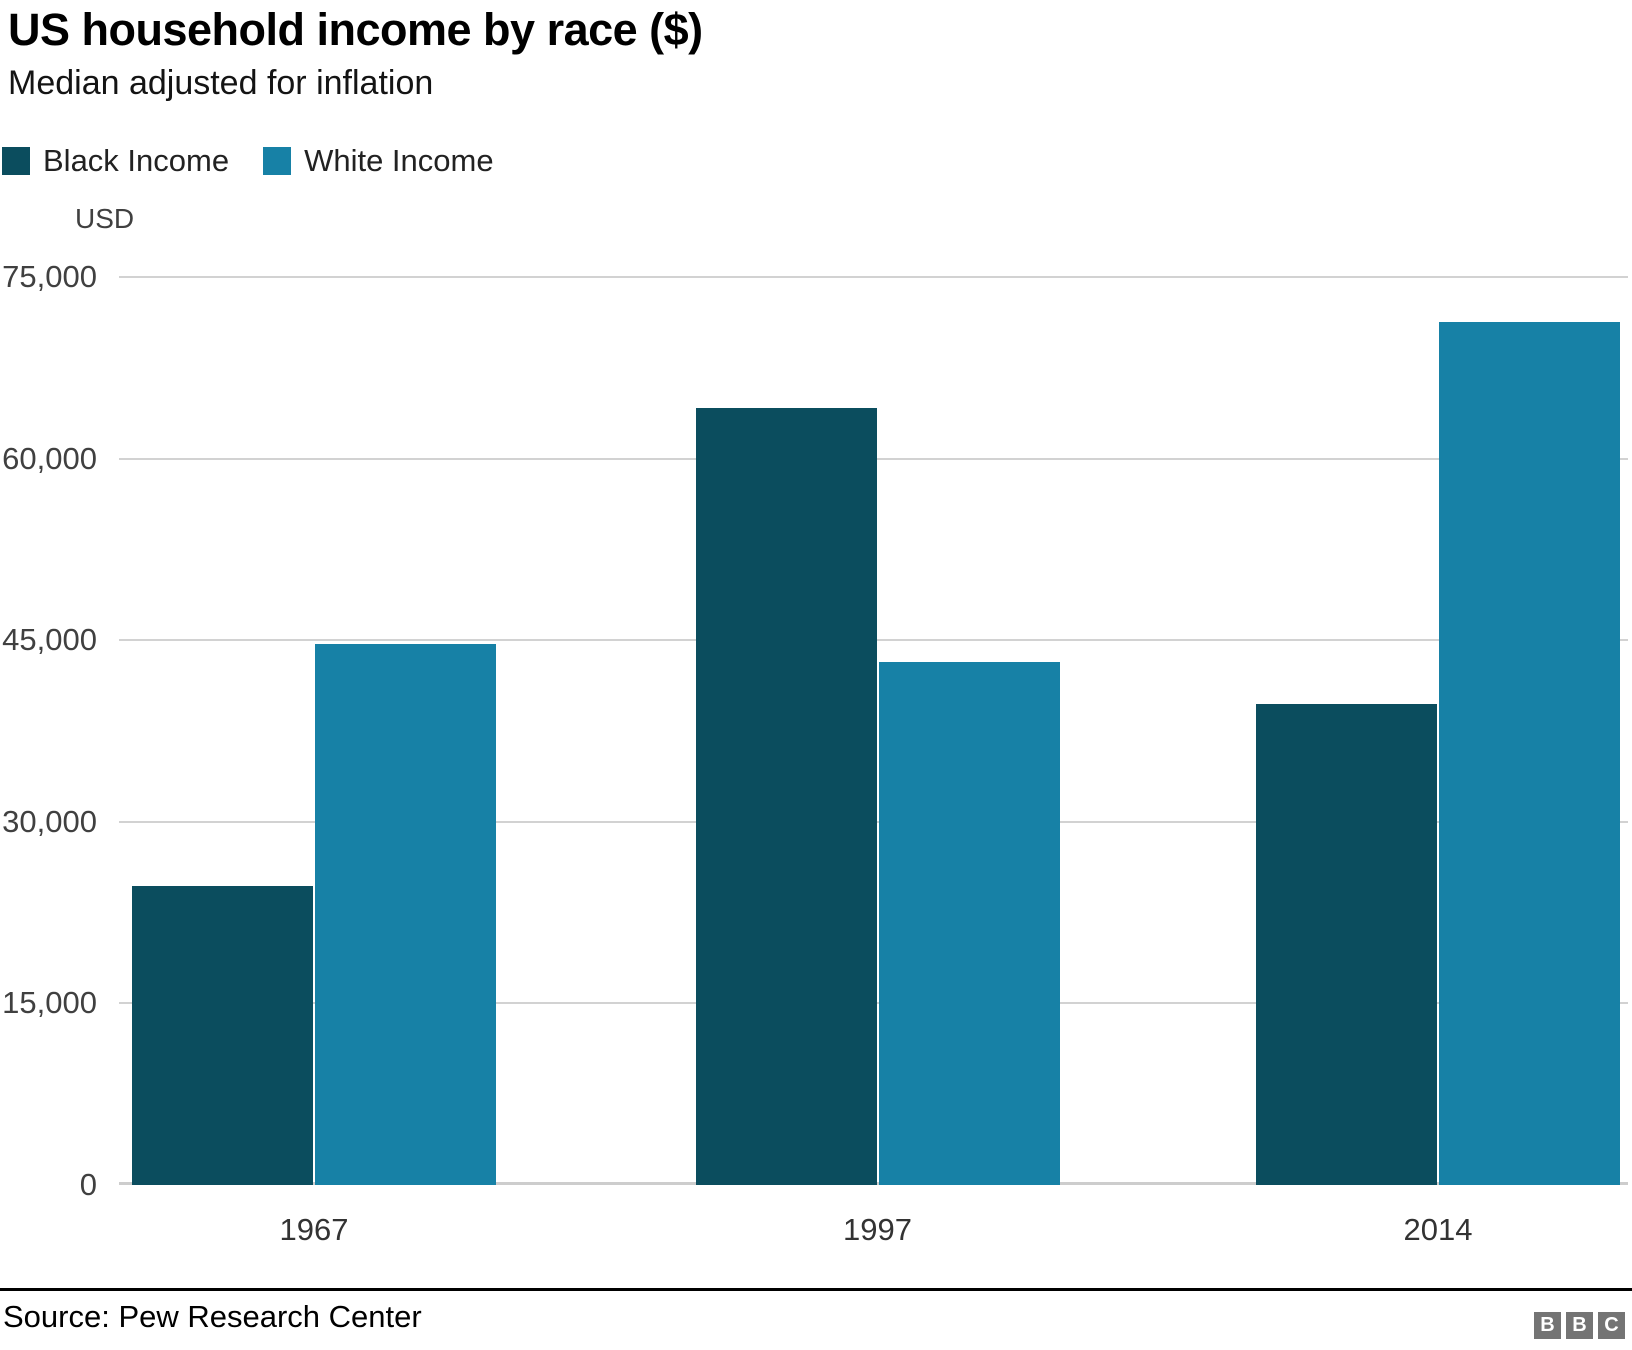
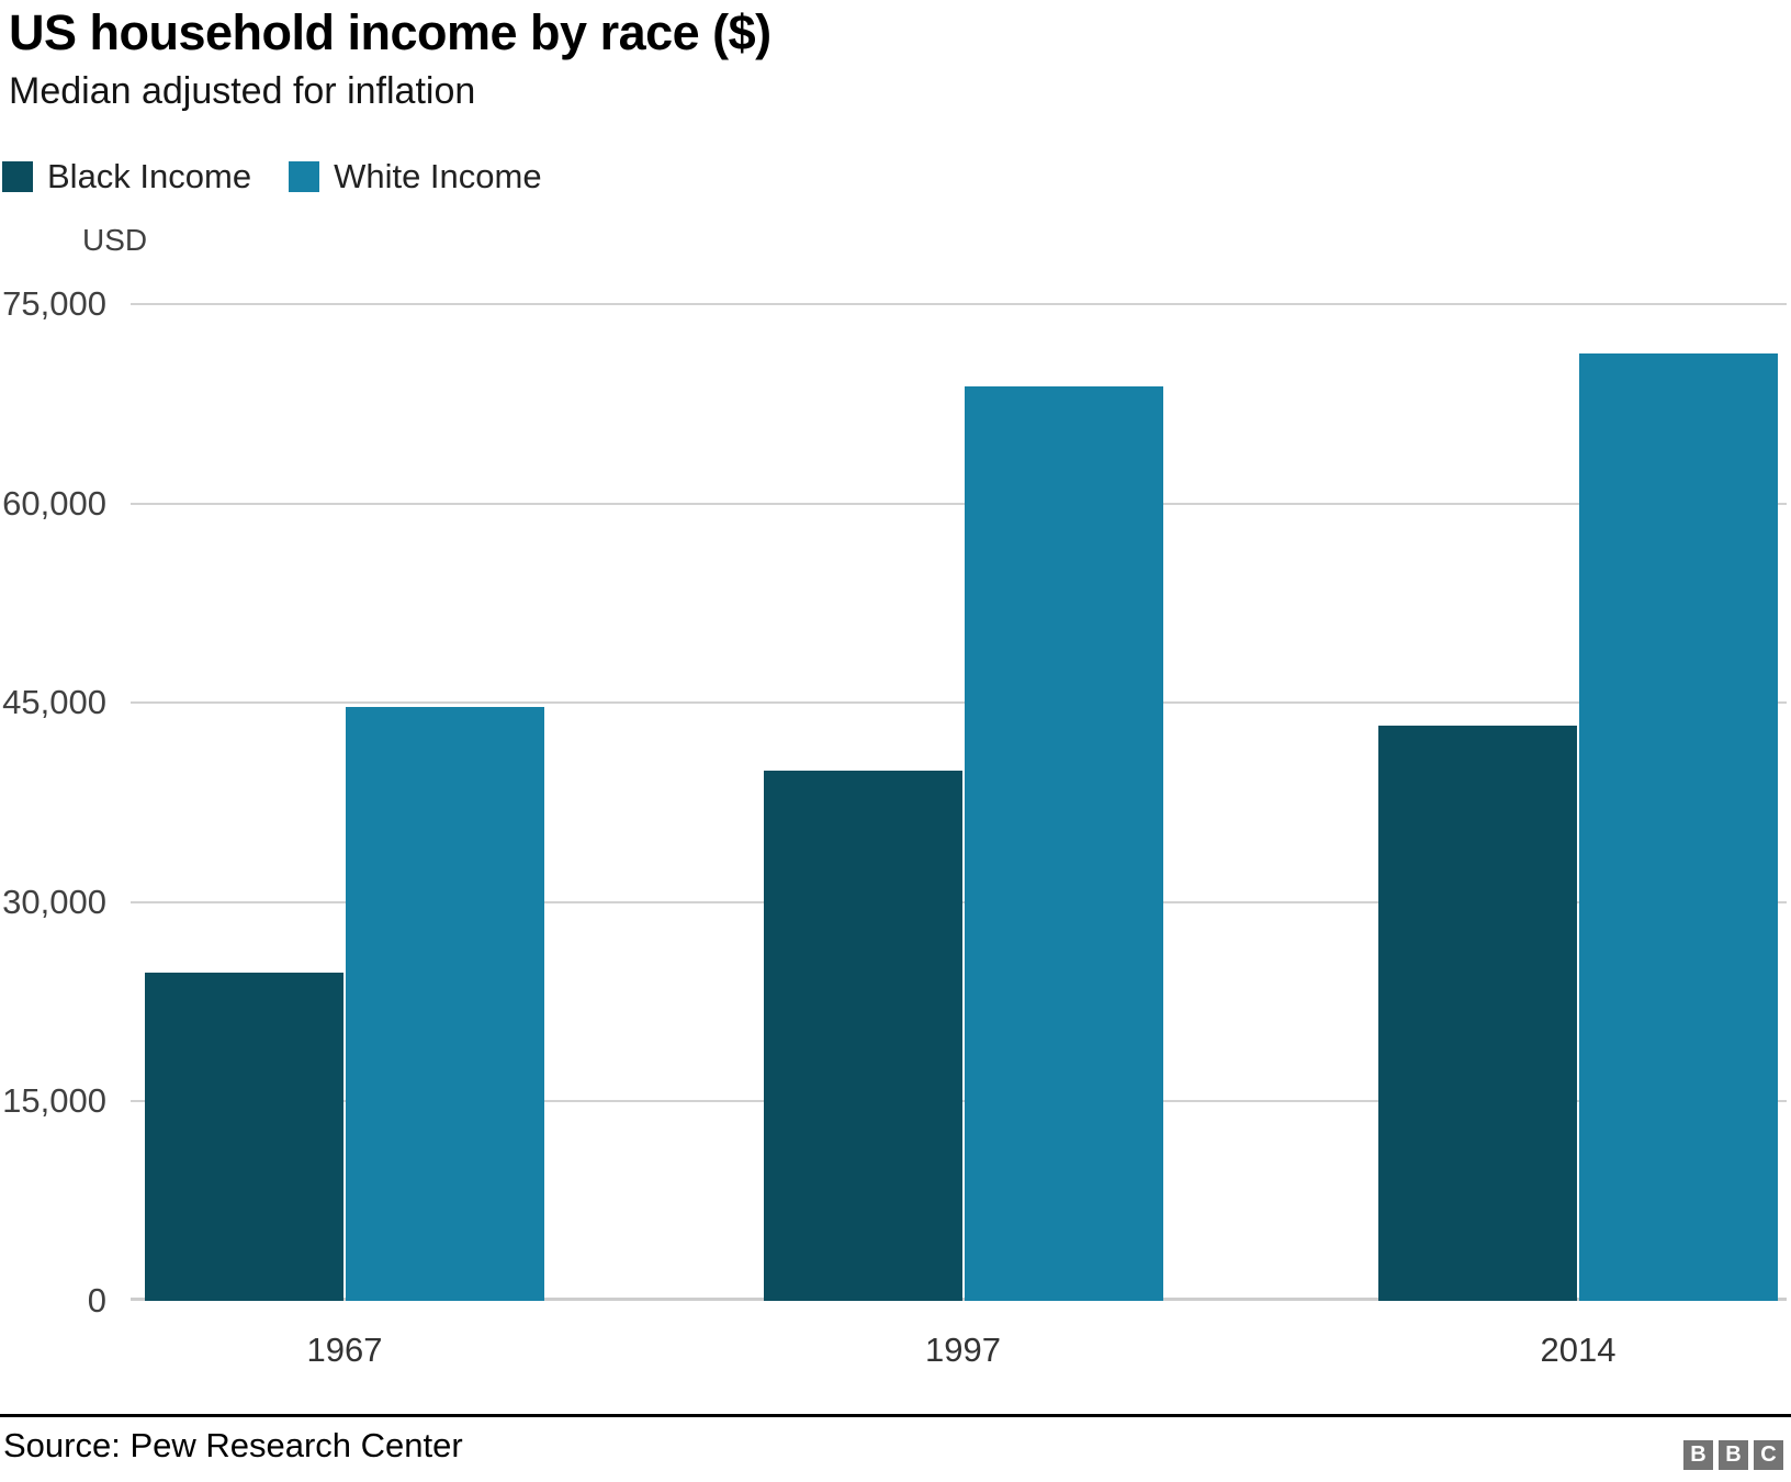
Black Income/1997: 64200 -> 39900
White Income/1997: 43200 -> 68800
Black Income/2014: 39700 -> 43300
